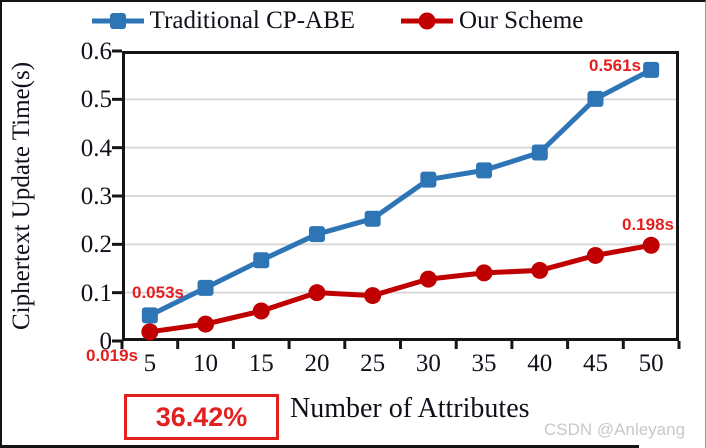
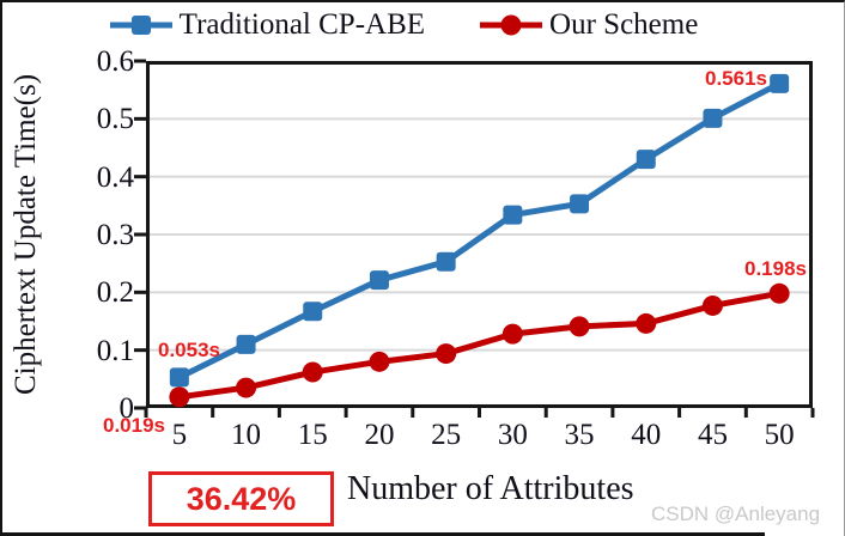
Our Scheme/20: 0.10 -> 0.08
Traditional CP-ABE/40: 0.39 -> 0.43
